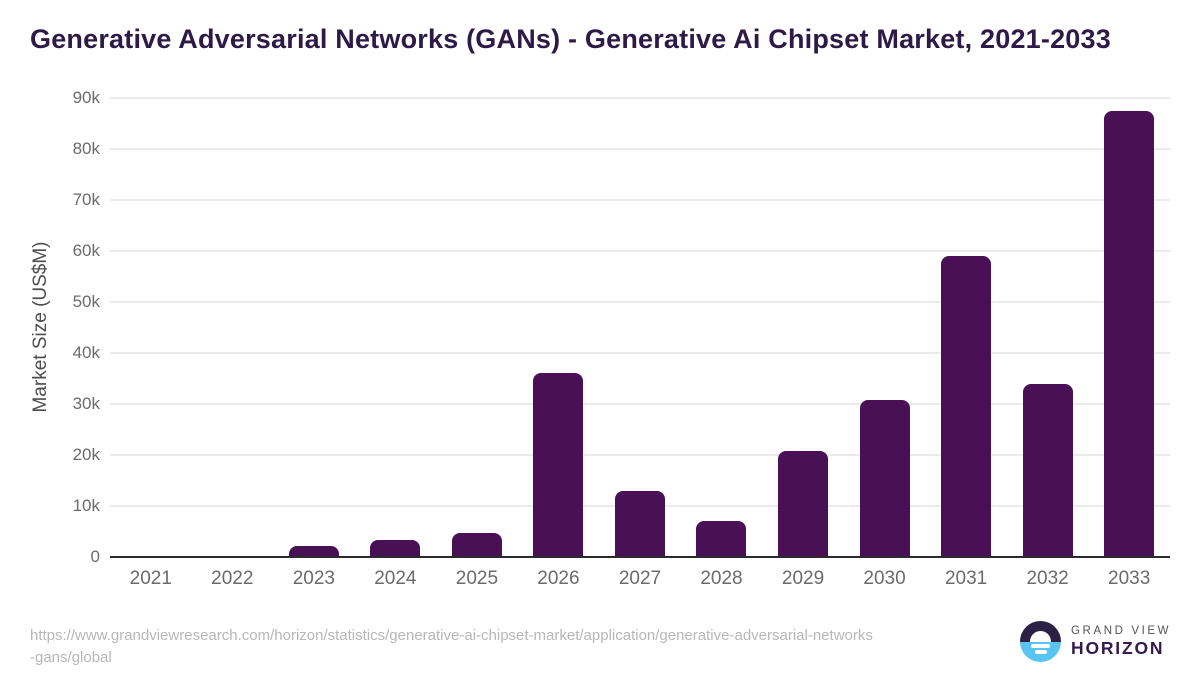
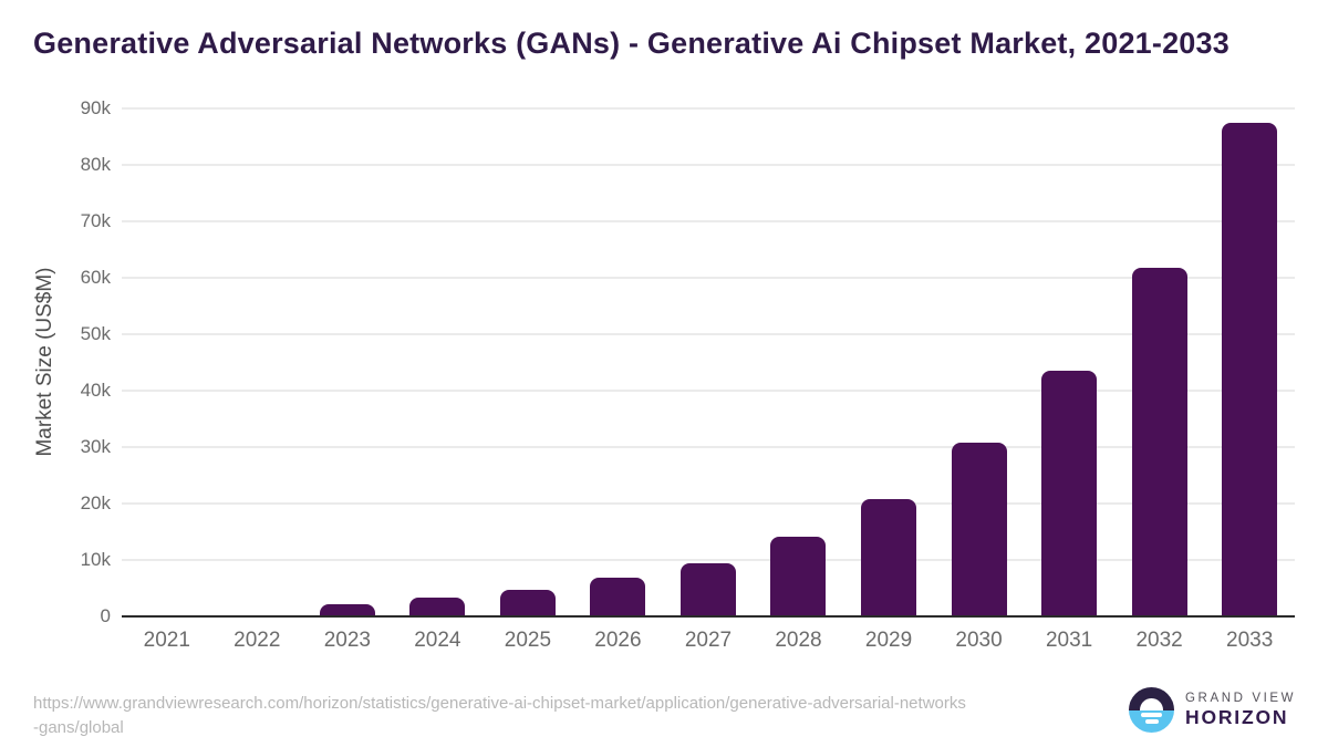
2026: 36k -> 7k
2027: 13k -> 10k
2028: 7k -> 14k
2031: 59k -> 44k
2032: 34k -> 62k
